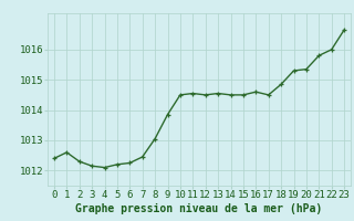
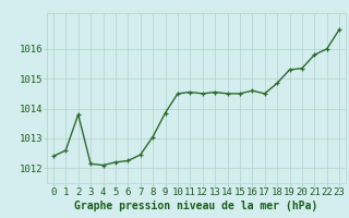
2: 1012.30 -> 1013.80
